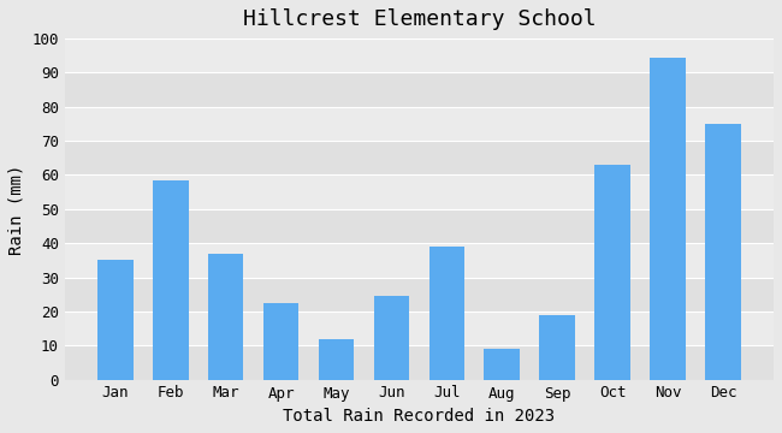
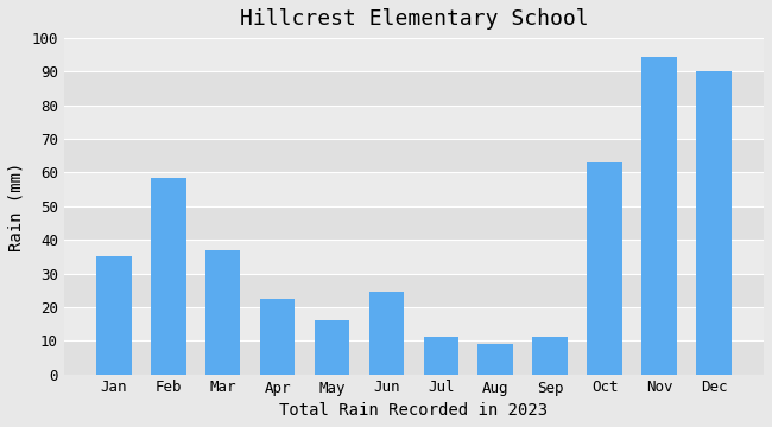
May: 12.0 -> 16.0
Jul: 39.0 -> 11.0
Sep: 19.0 -> 11.0
Dec: 75.0 -> 90.0
